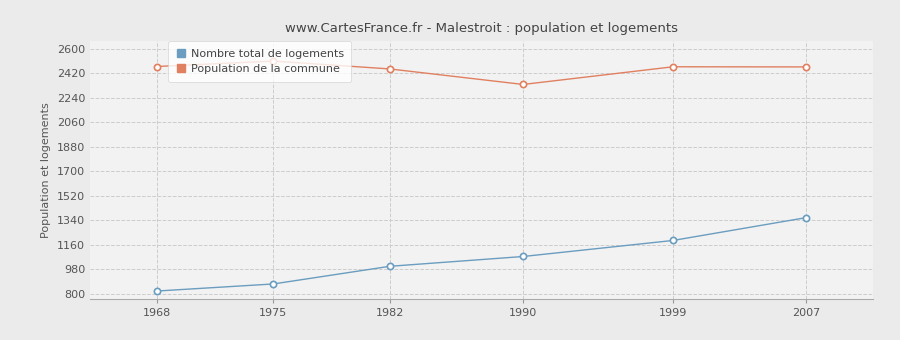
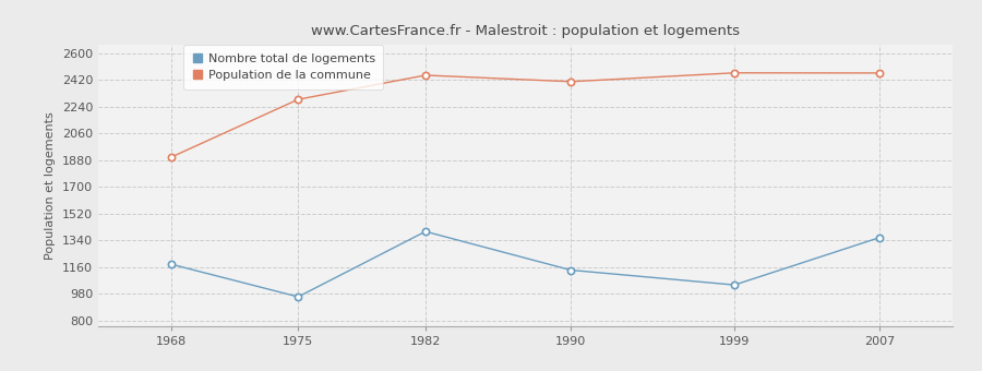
Nombre total de logements/1968: 820 -> 1180
Population de la commune/1968: 2470 -> 1900
Nombre total de logements/1975: 870 -> 960
Population de la commune/1975: 2510 -> 2290
Nombre total de logements/1982: 1000 -> 1400
Nombre total de logements/1990: 1070 -> 1140
Population de la commune/1990: 2340 -> 2410
Nombre total de logements/1999: 1190 -> 1040
